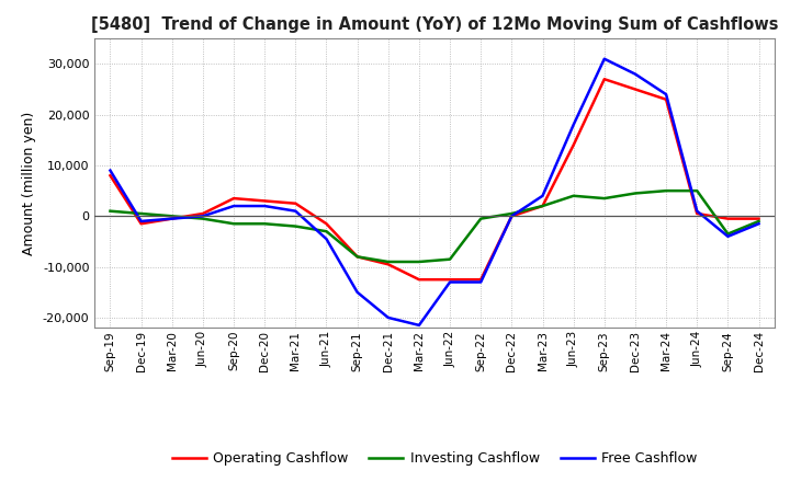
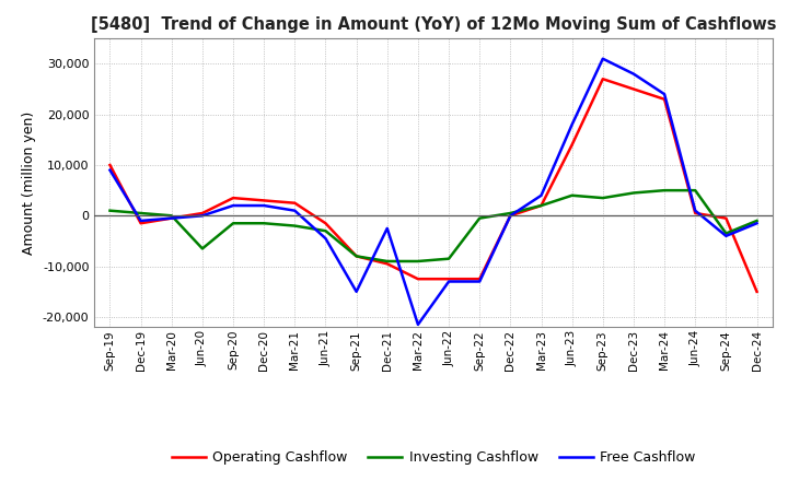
Operating Cashflow/Sep-19: 8,000 -> 10,000
Investing Cashflow/Jun-20: -500 -> -6,500
Free Cashflow/Dec-21: -20,000 -> -2,500
Operating Cashflow/Dec-24: -500 -> -15,000
